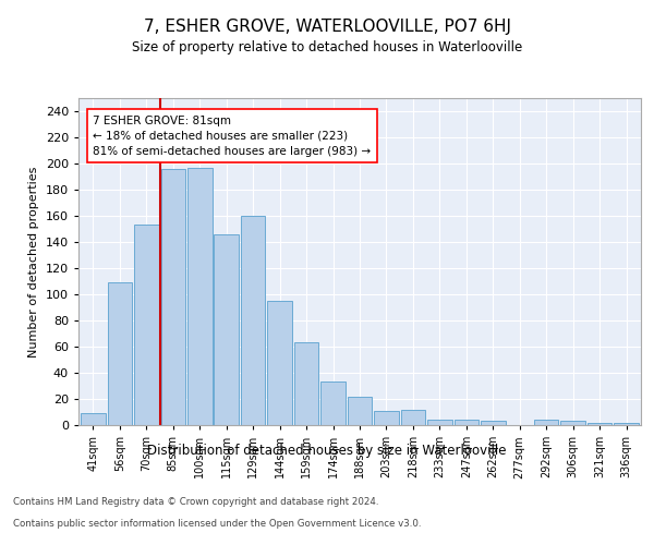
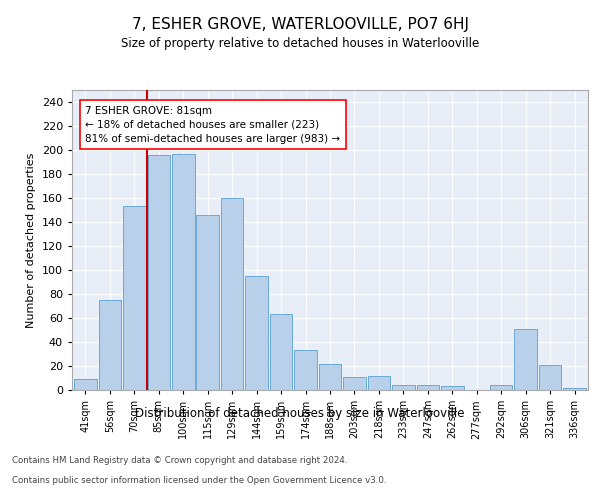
56sqm: 109 -> 75
306sqm: 3 -> 51
321sqm: 2 -> 21
